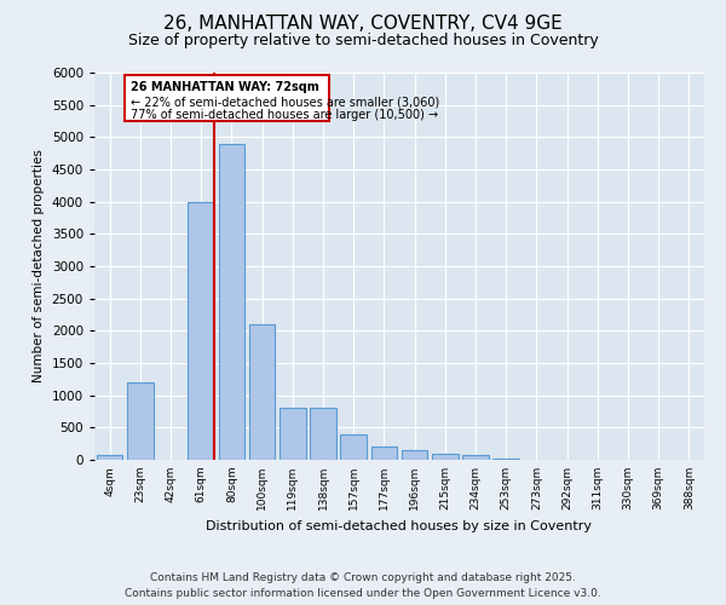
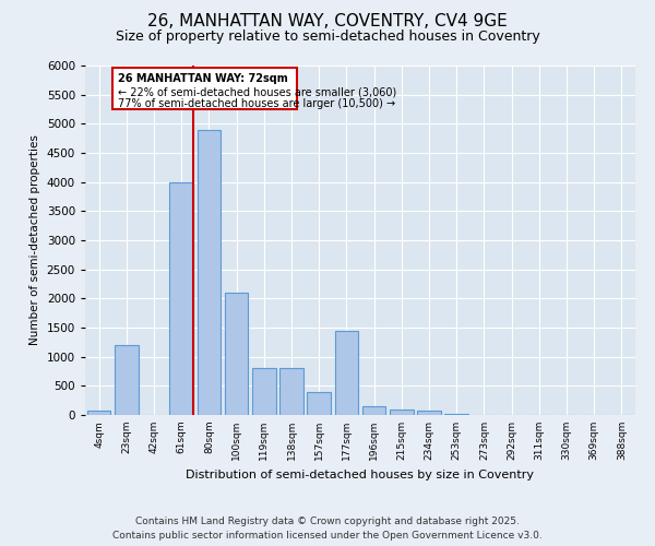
177sqm: 200 -> 1440
